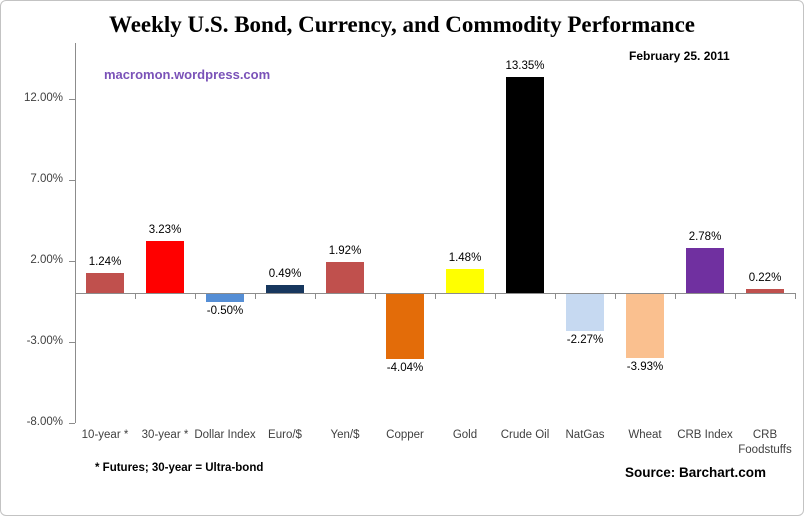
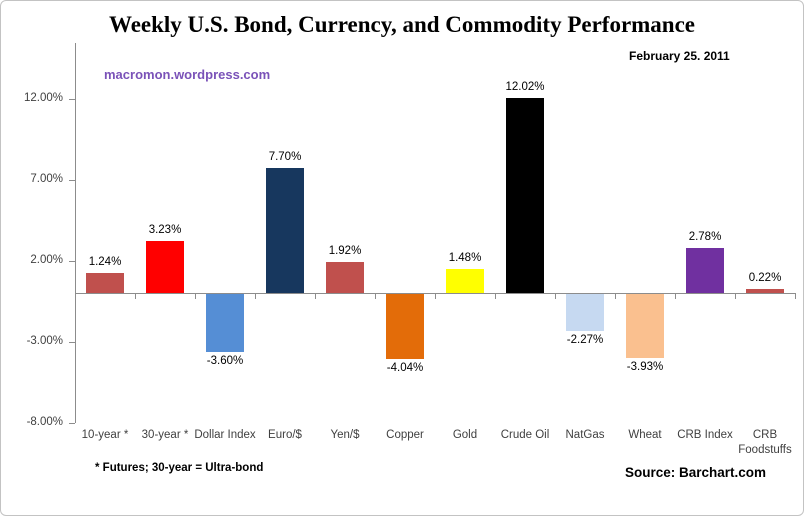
Dollar Index: -0.50% -> -3.60%
Euro/$: 0.49% -> 7.70%
Crude Oil: 13.35% -> 12.02%
